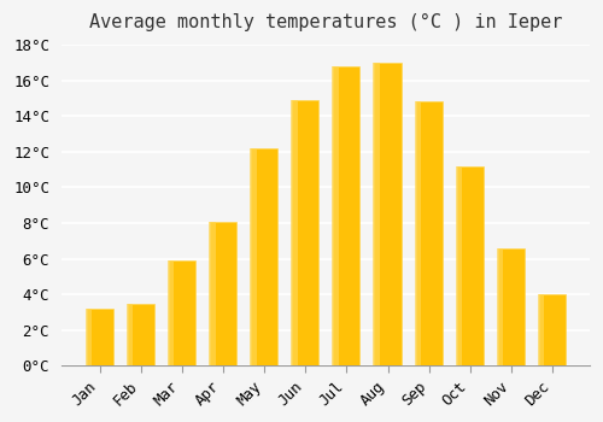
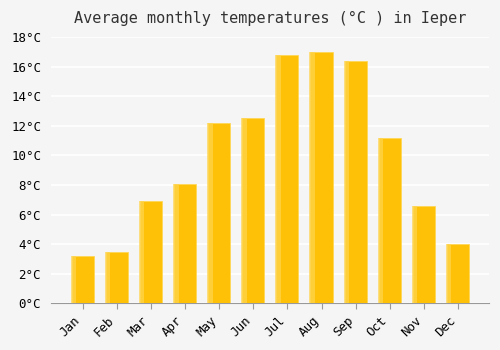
Mar: 5.9°C -> 6.9°C
Jun: 14.9°C -> 12.5°C
Sep: 14.8°C -> 16.4°C
